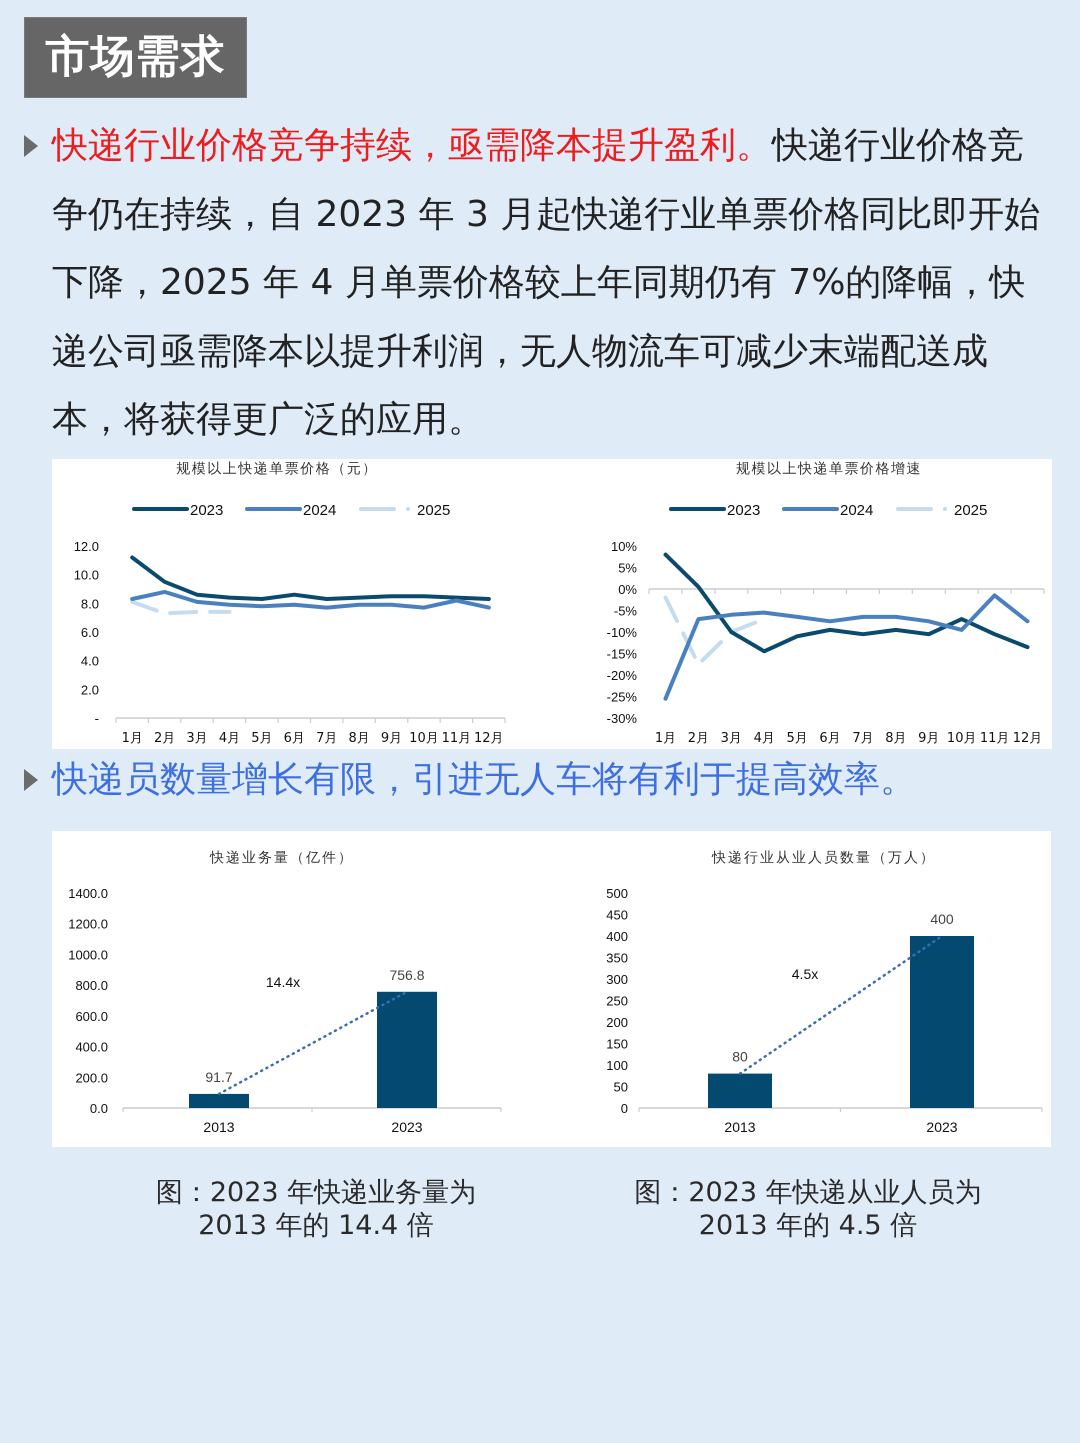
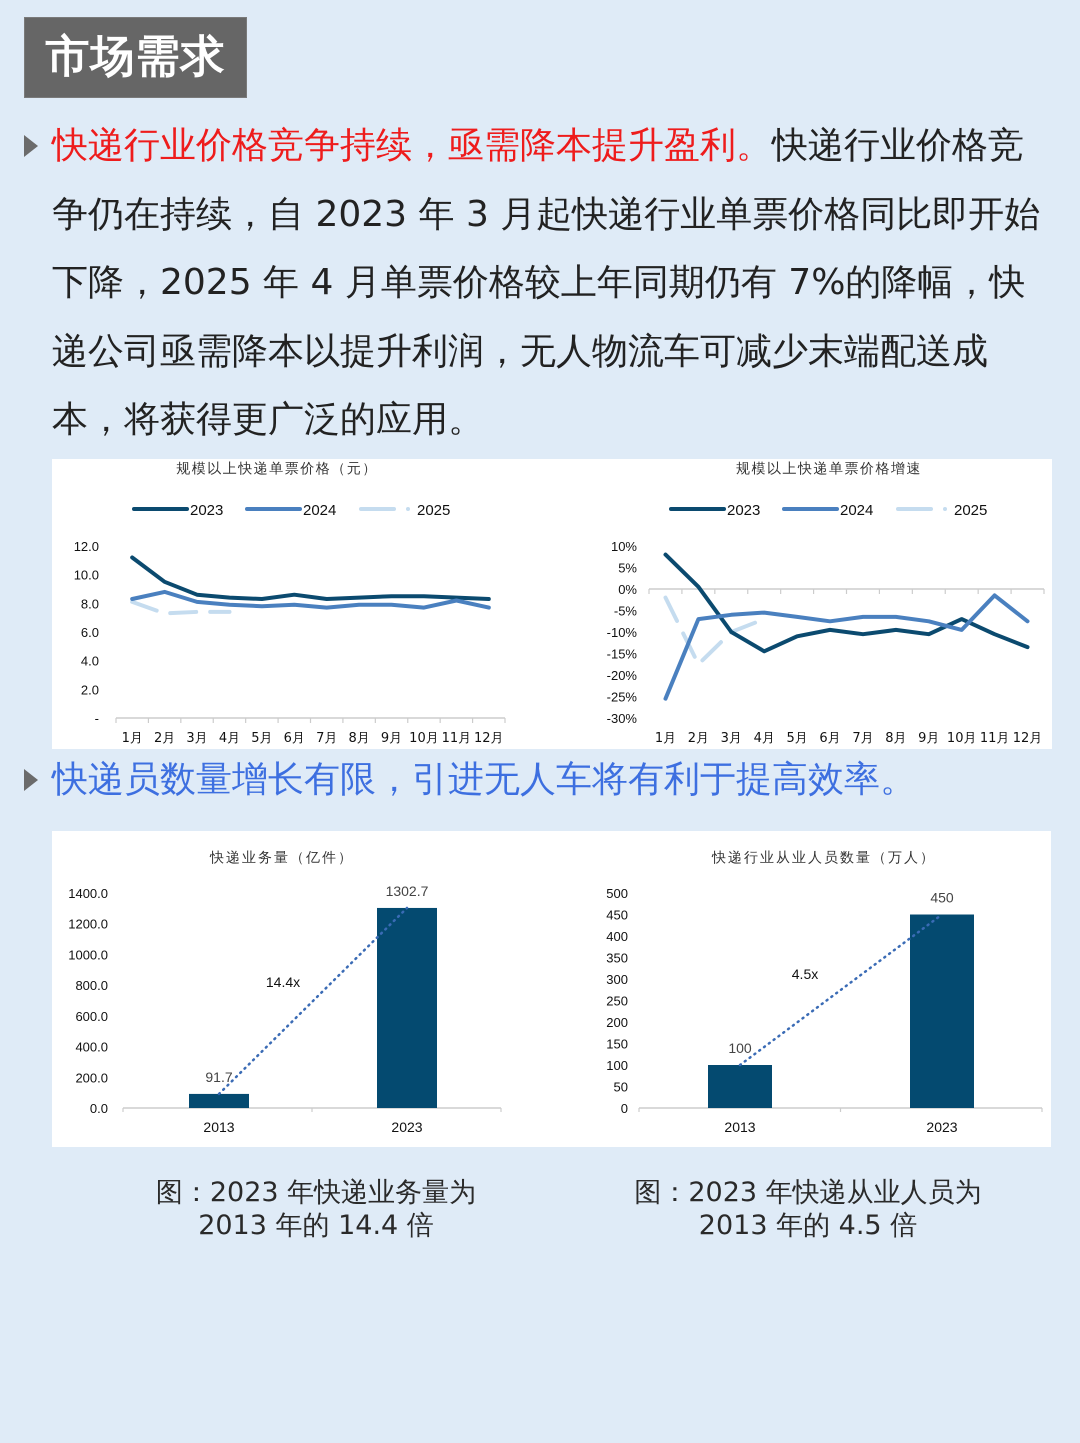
快递业务量（亿件）/2023: 756.8 -> 1302.7
快递行业从业人员数量（万人）/2013: 80 -> 100
快递行业从业人员数量（万人）/2023: 400 -> 450
